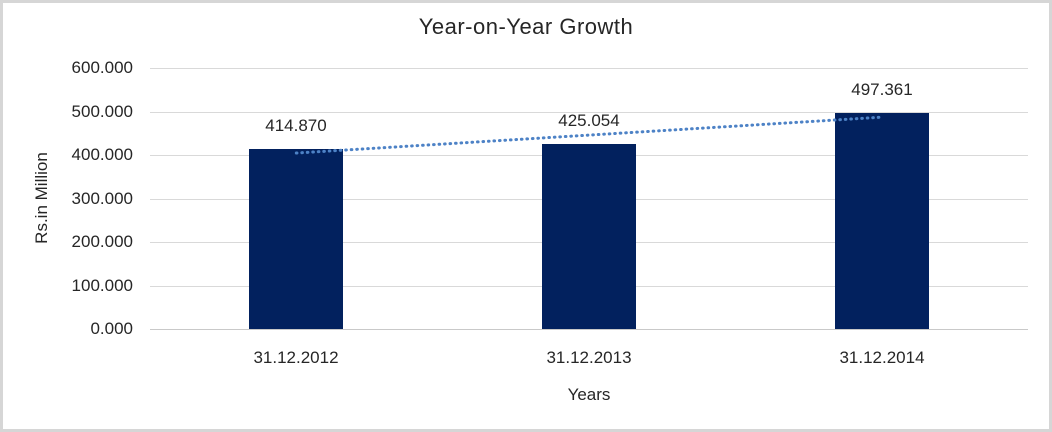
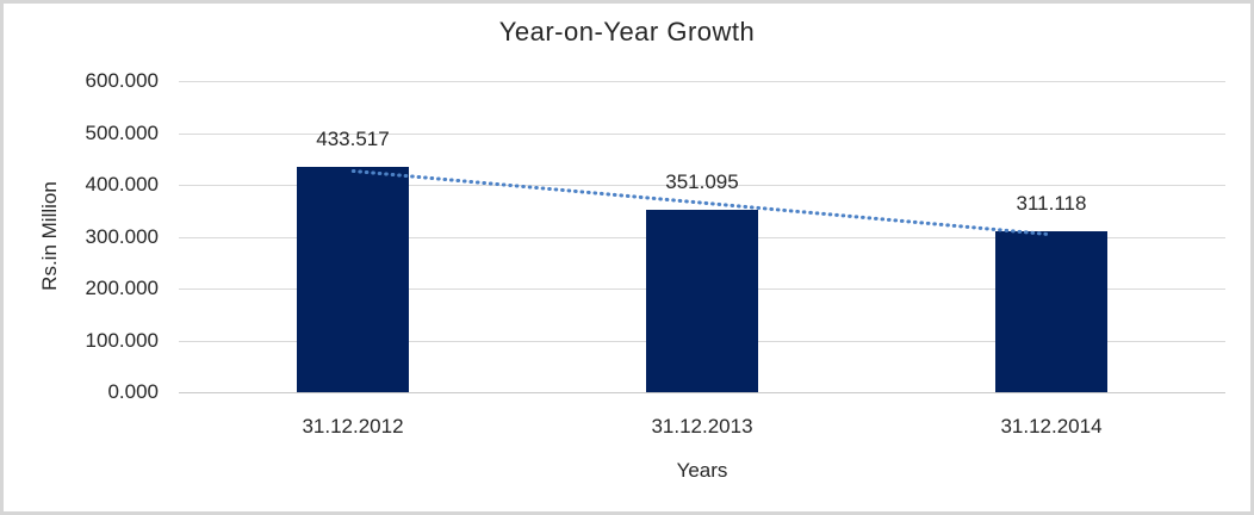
31.12.2012: 414.870 -> 433.517
31.12.2013: 425.054 -> 351.095
31.12.2014: 497.361 -> 311.118
